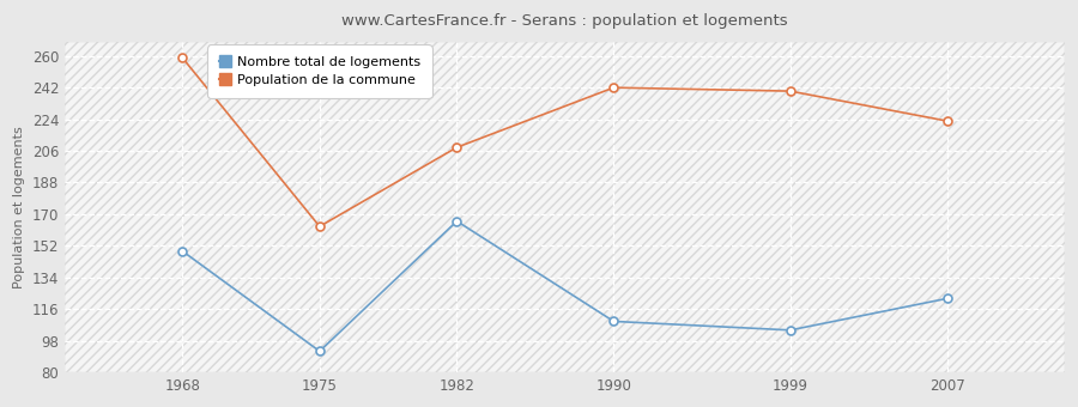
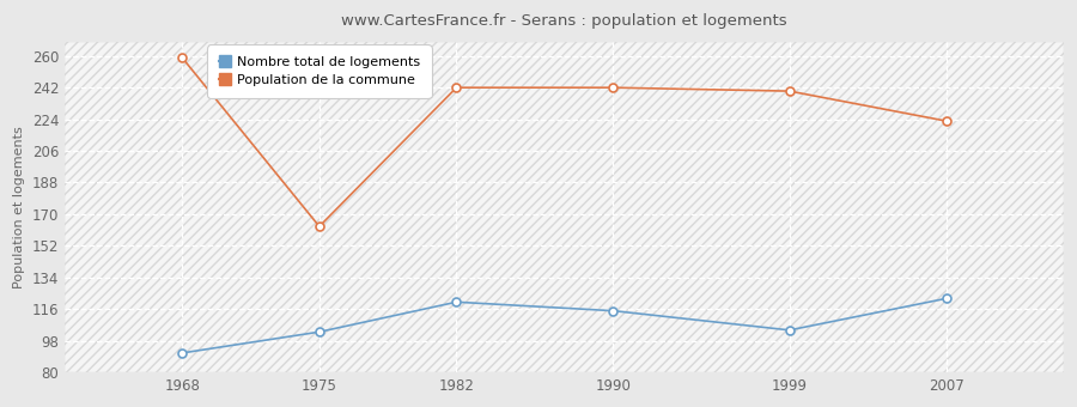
Nombre total de logements/1968: 149 -> 91
Nombre total de logements/1975: 92 -> 103
Nombre total de logements/1982: 166 -> 120
Population de la commune/1982: 208 -> 242
Nombre total de logements/1990: 109 -> 115
